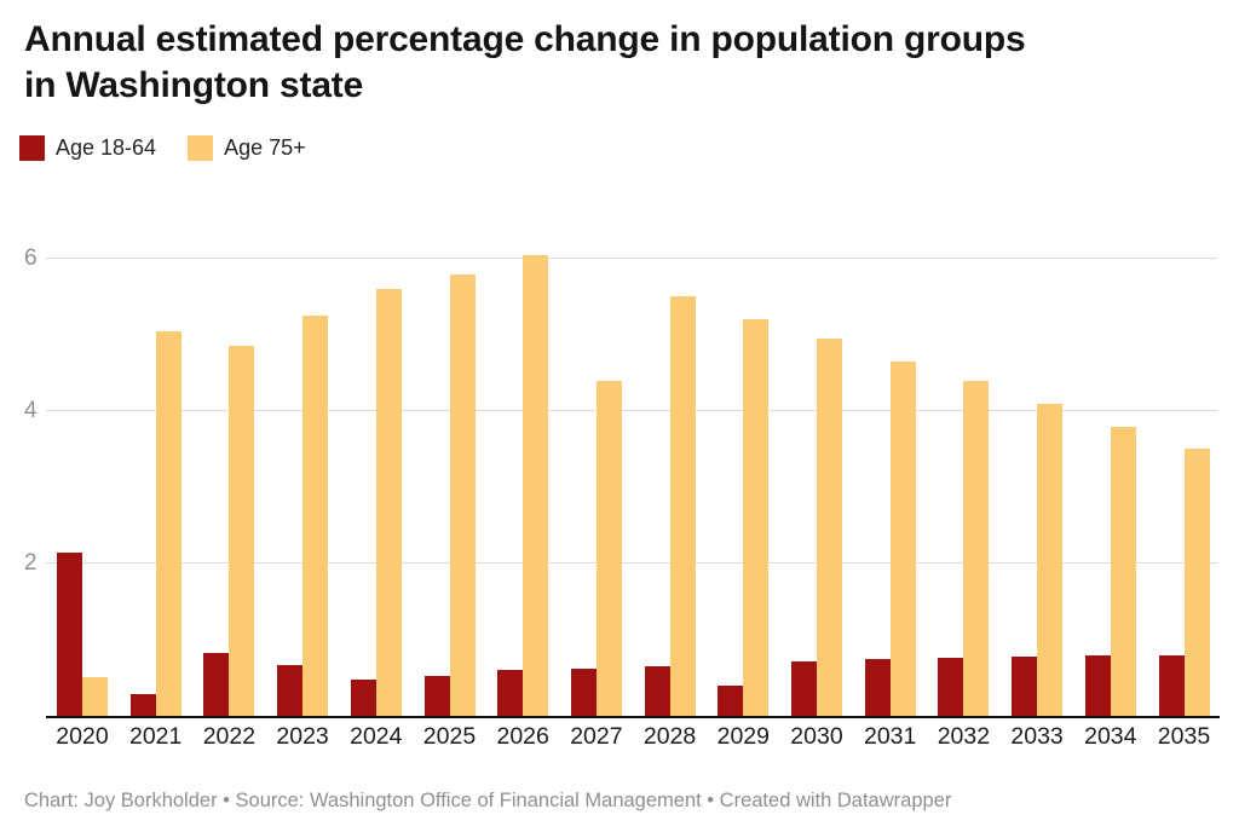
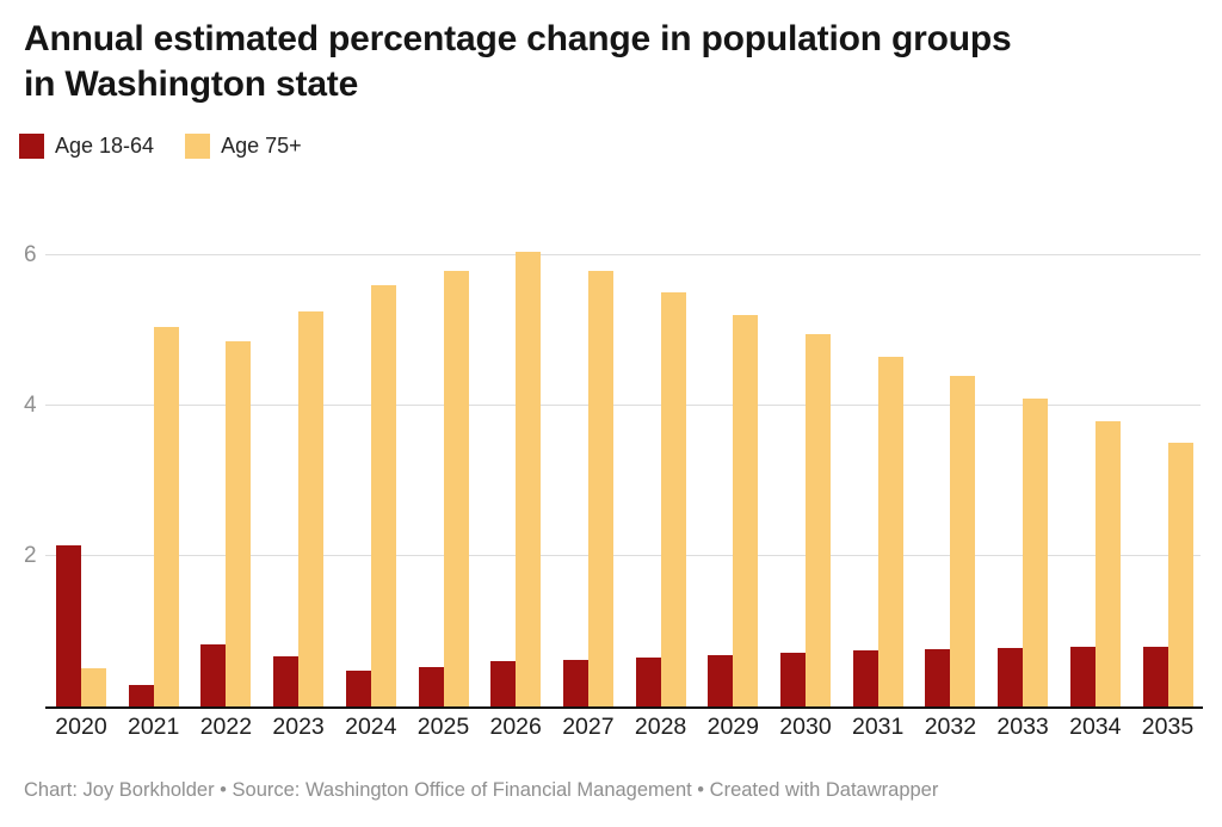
Age 75+/2027: 4.4 -> 5.8
Age 18-64/2029: 0.4 -> 0.7
